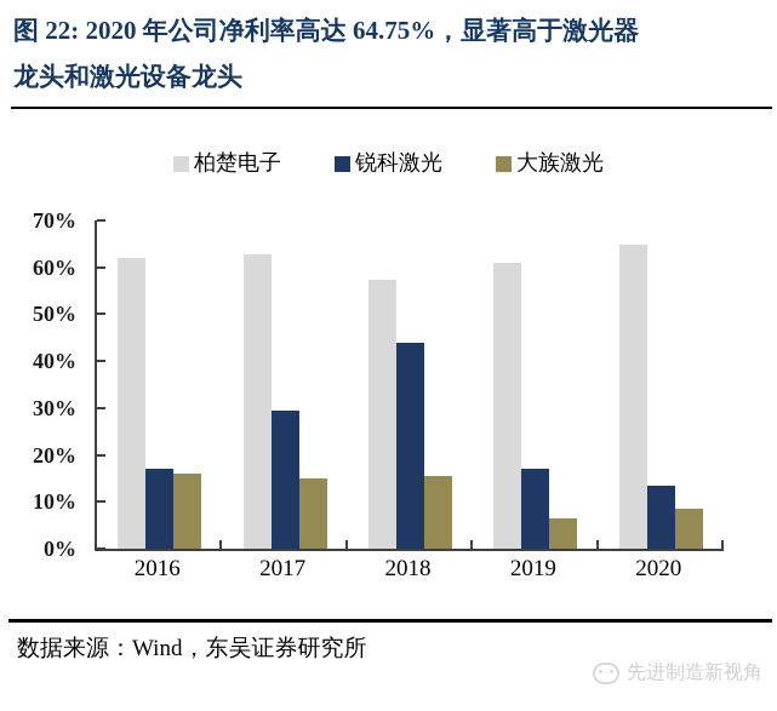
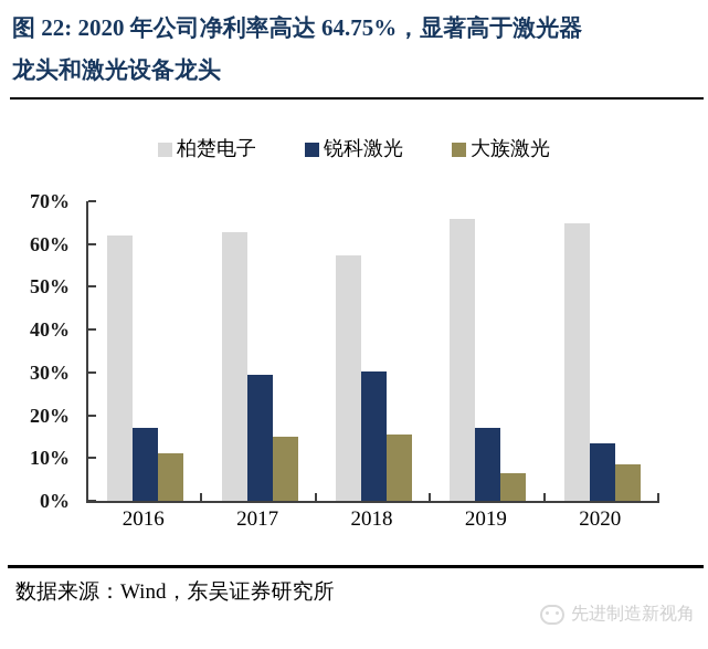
大族激光/2016: 16% -> 11%
锐科激光/2018: 44% -> 30%
柏楚电子/2019: 61% -> 66%
